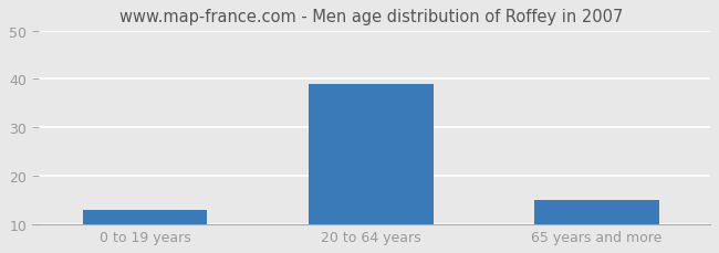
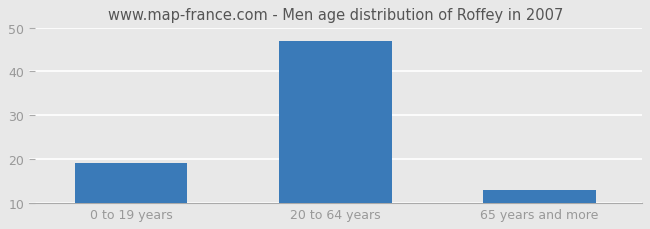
0 to 19 years: 13 -> 19
20 to 64 years: 39 -> 47
65 years and more: 15 -> 13
